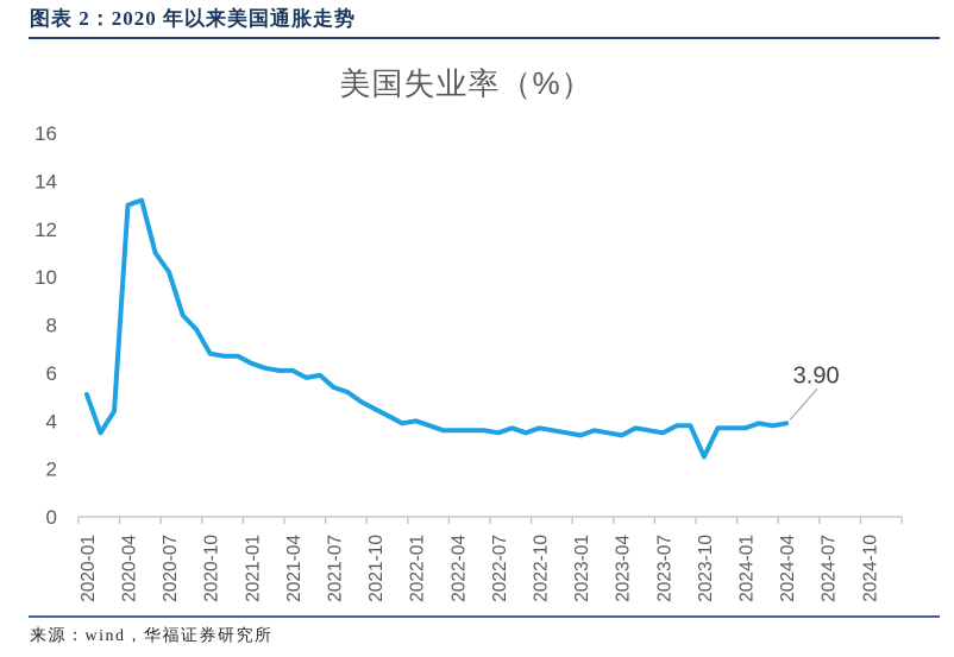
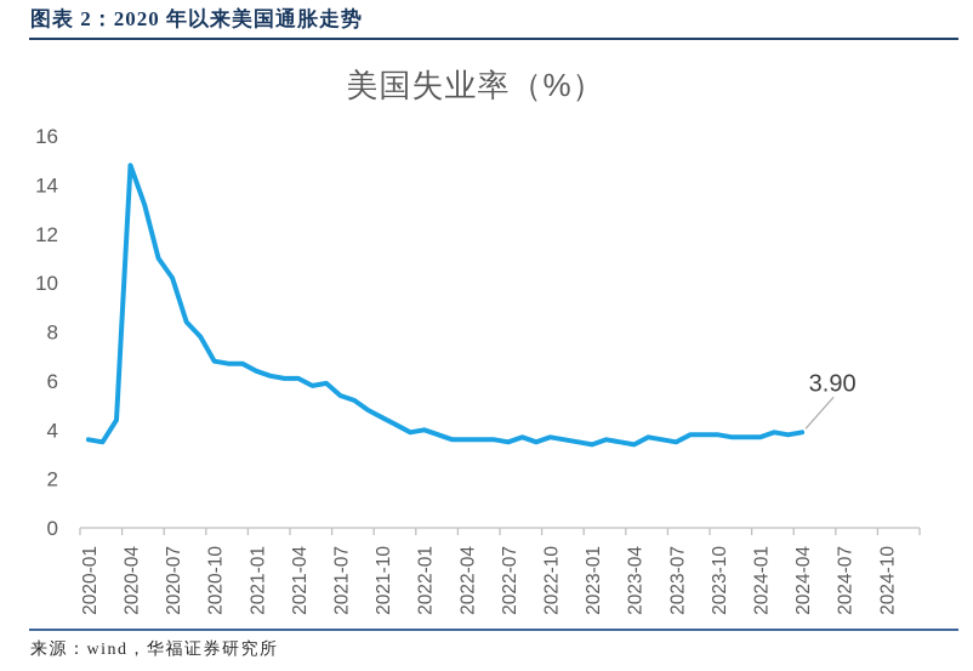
2020-01: 5.1 -> 3.6
2020-04: 13.0 -> 14.8
2023-10: 2.5 -> 3.8
